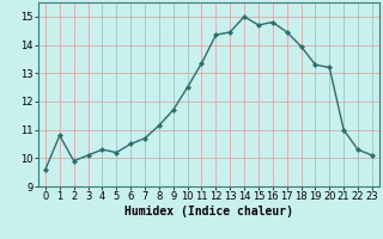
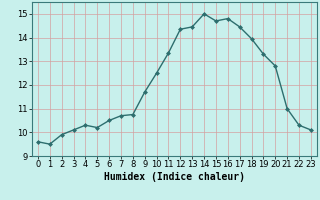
1: 10.80 -> 9.50
8: 11.15 -> 10.75
20: 13.20 -> 12.80
